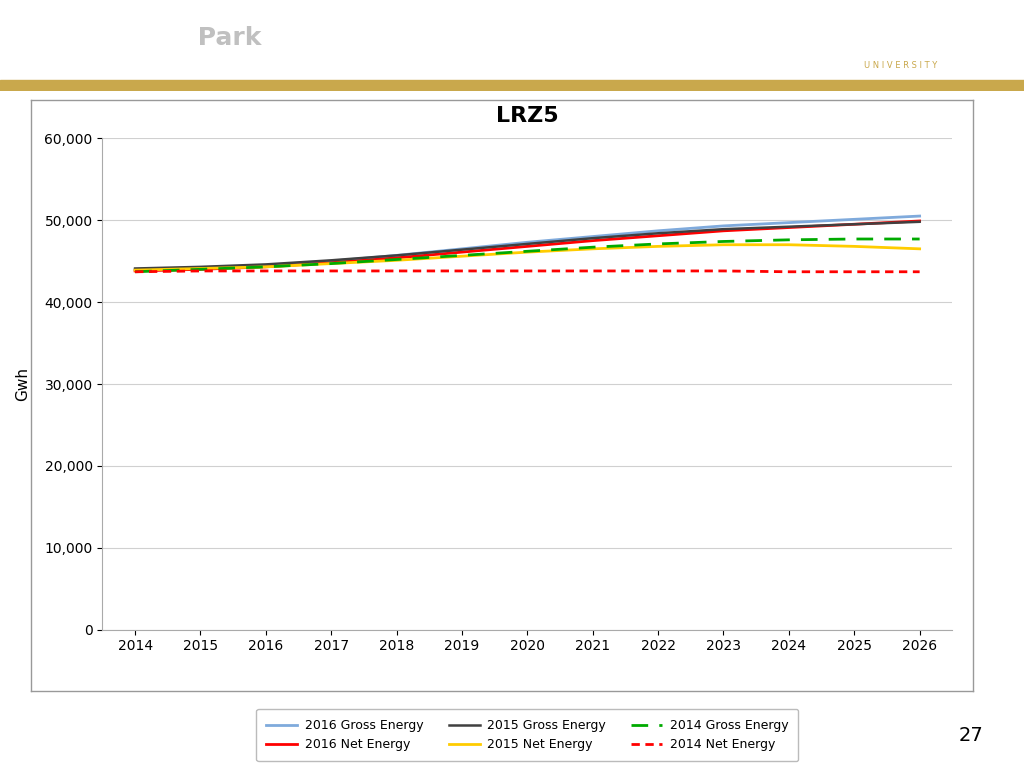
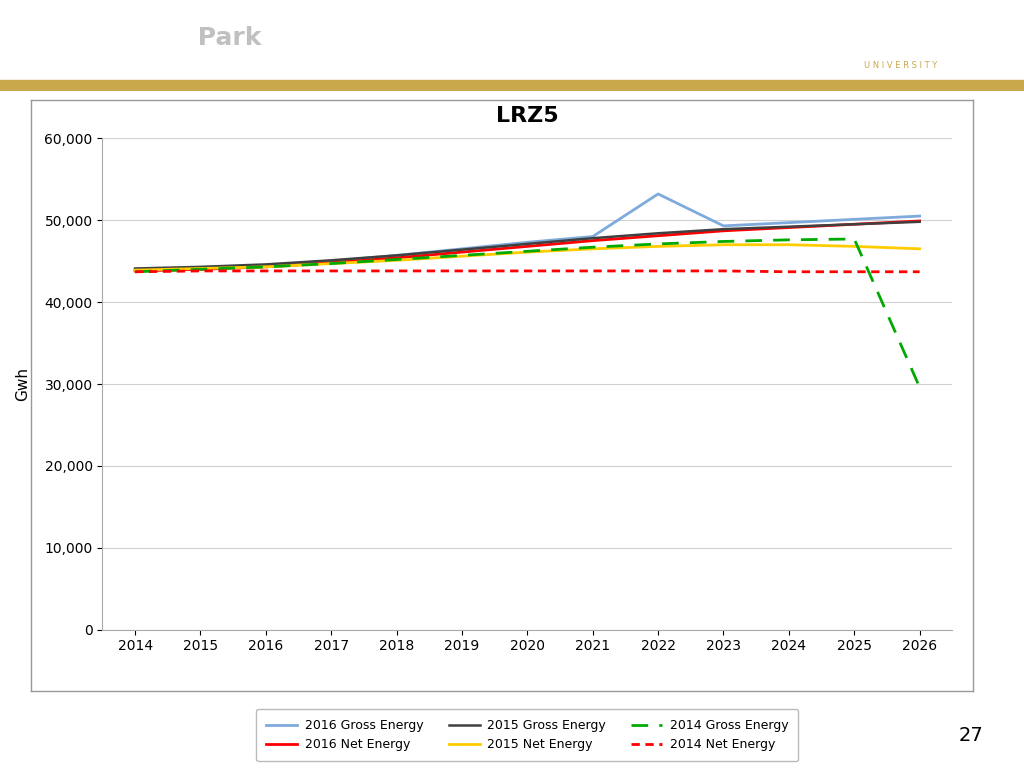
2016 Gross Energy/2022: 48,700 -> 53,200
2014 Gross Energy/2026: 47,700 -> 29,600
